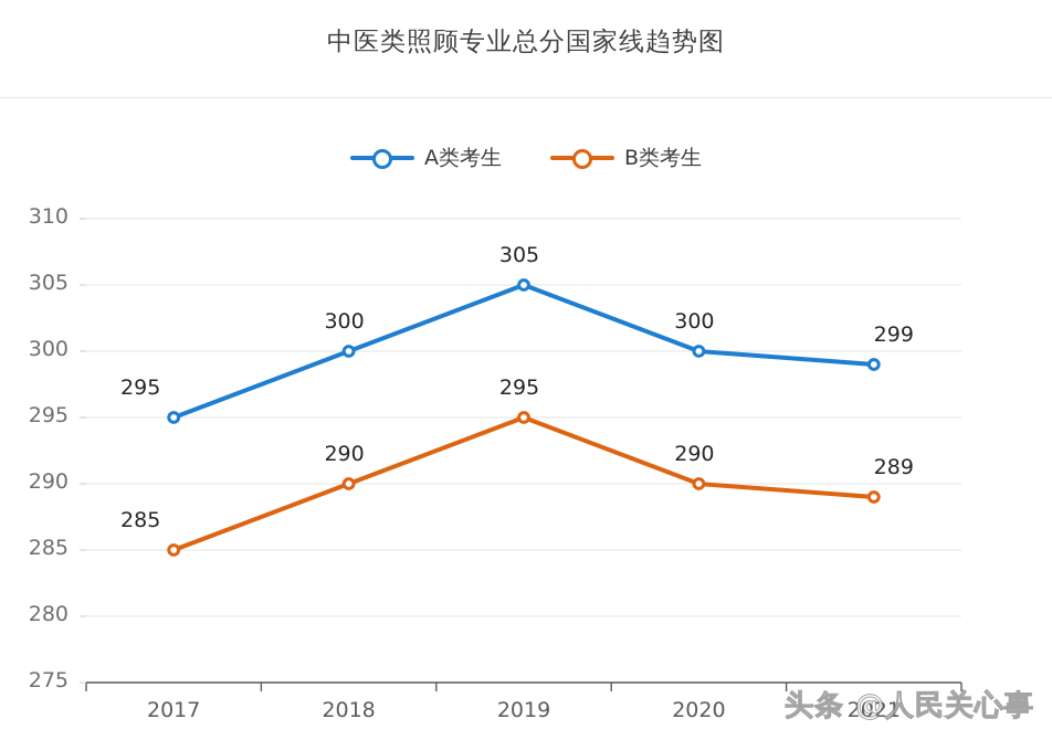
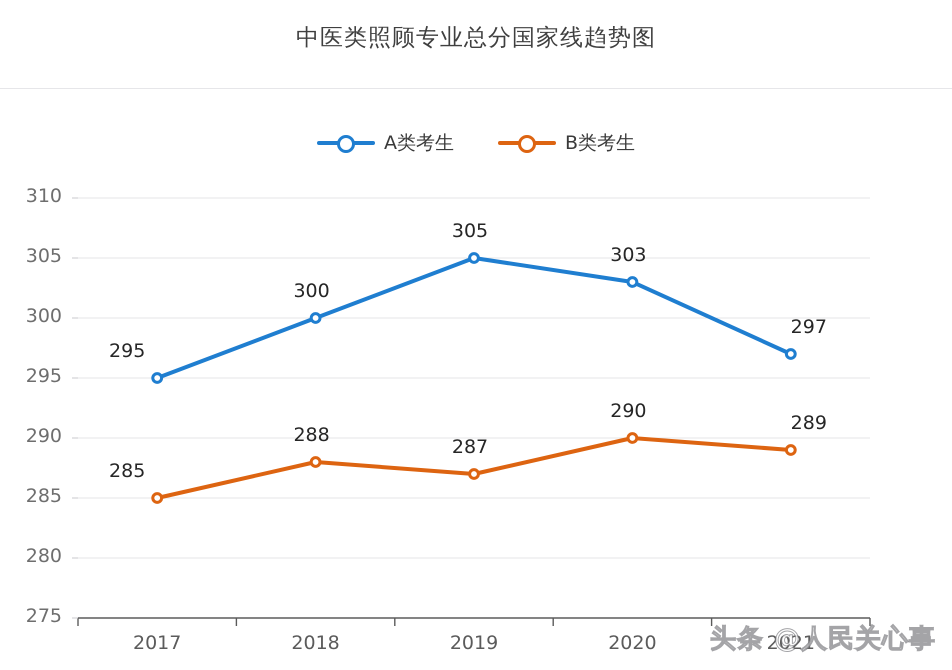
B类考生/2018: 290 -> 288
B类考生/2019: 295 -> 287
A类考生/2020: 300 -> 303
A类考生/2021: 299 -> 297
